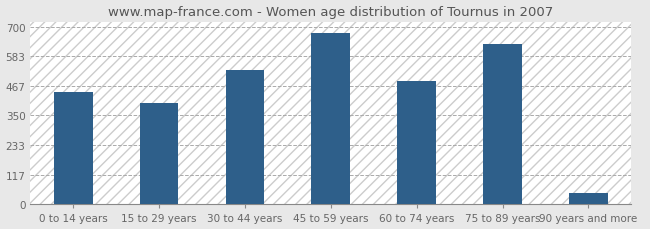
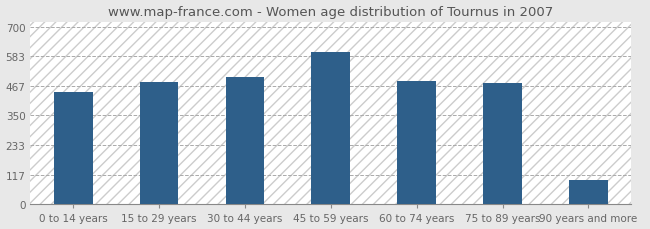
15 to 29 years: 400 -> 480
30 to 44 years: 530 -> 500
45 to 59 years: 675 -> 600
75 to 89 years: 630 -> 476
90 years and more: 45 -> 95
